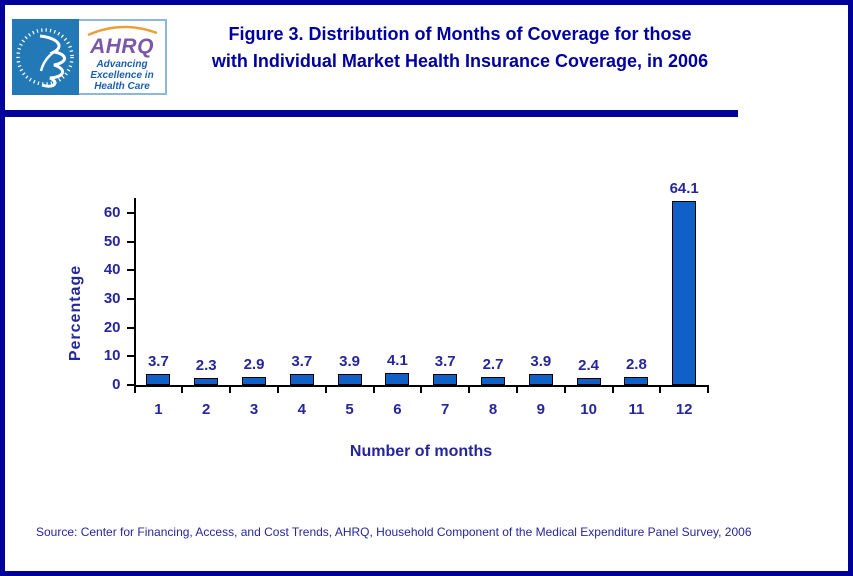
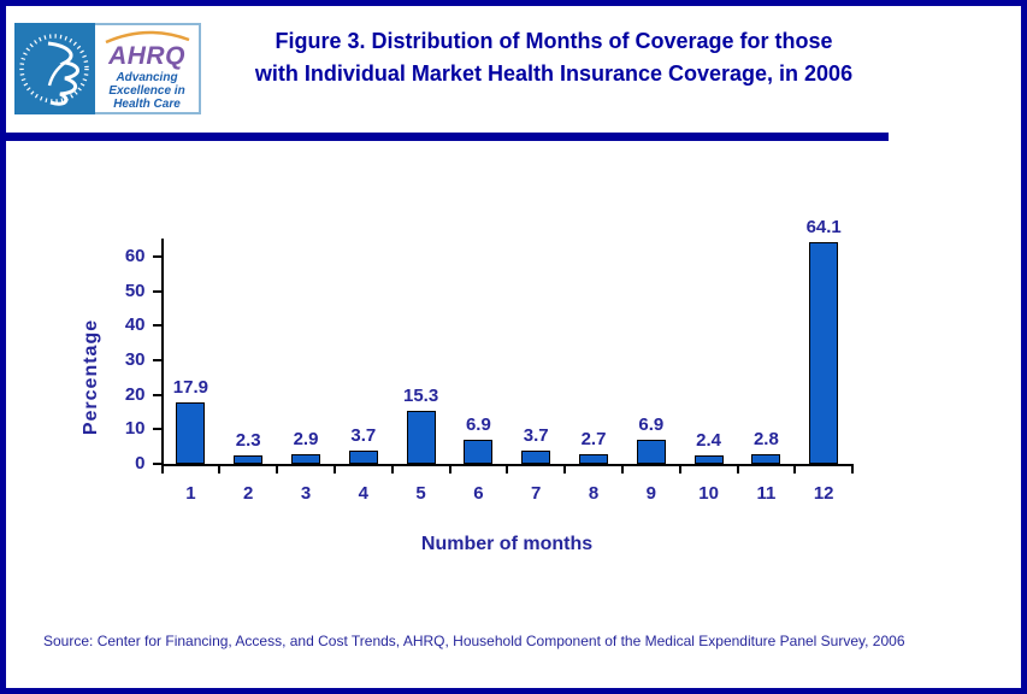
1: 3.7 -> 17.9
5: 3.9 -> 15.3
6: 4.1 -> 6.9
9: 3.9 -> 6.9
